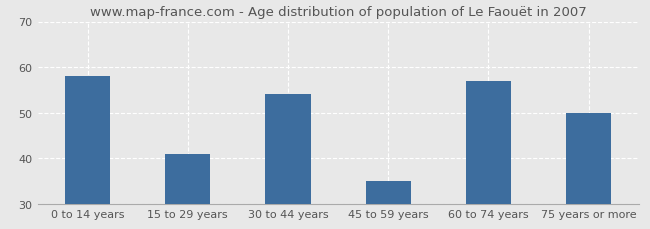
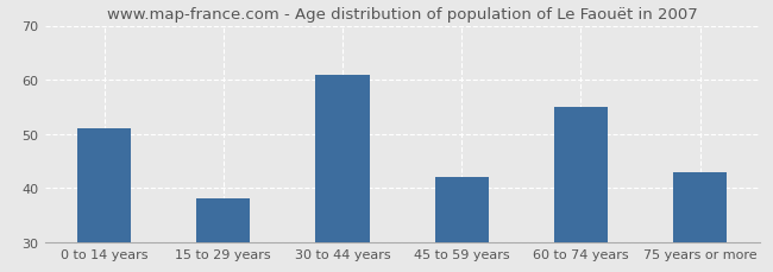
0 to 14 years: 58 -> 51
15 to 29 years: 41 -> 38
30 to 44 years: 54 -> 61
45 to 59 years: 35 -> 42
60 to 74 years: 57 -> 55
75 years or more: 50 -> 43
